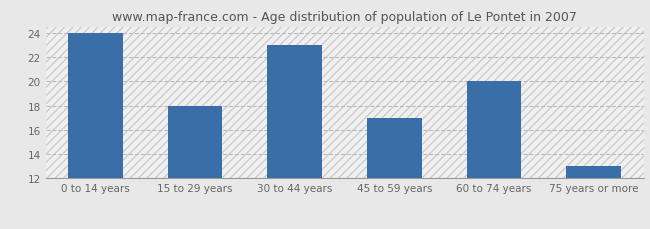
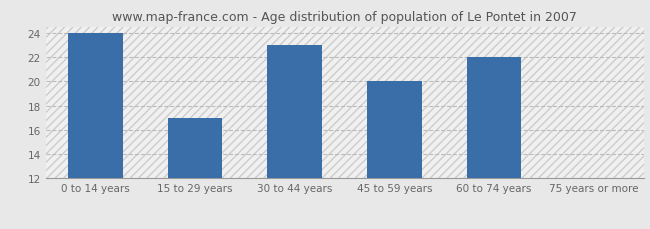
15 to 29 years: 18 -> 17
45 to 59 years: 17 -> 20
60 to 74 years: 20 -> 22
75 years or more: 13 -> 12
